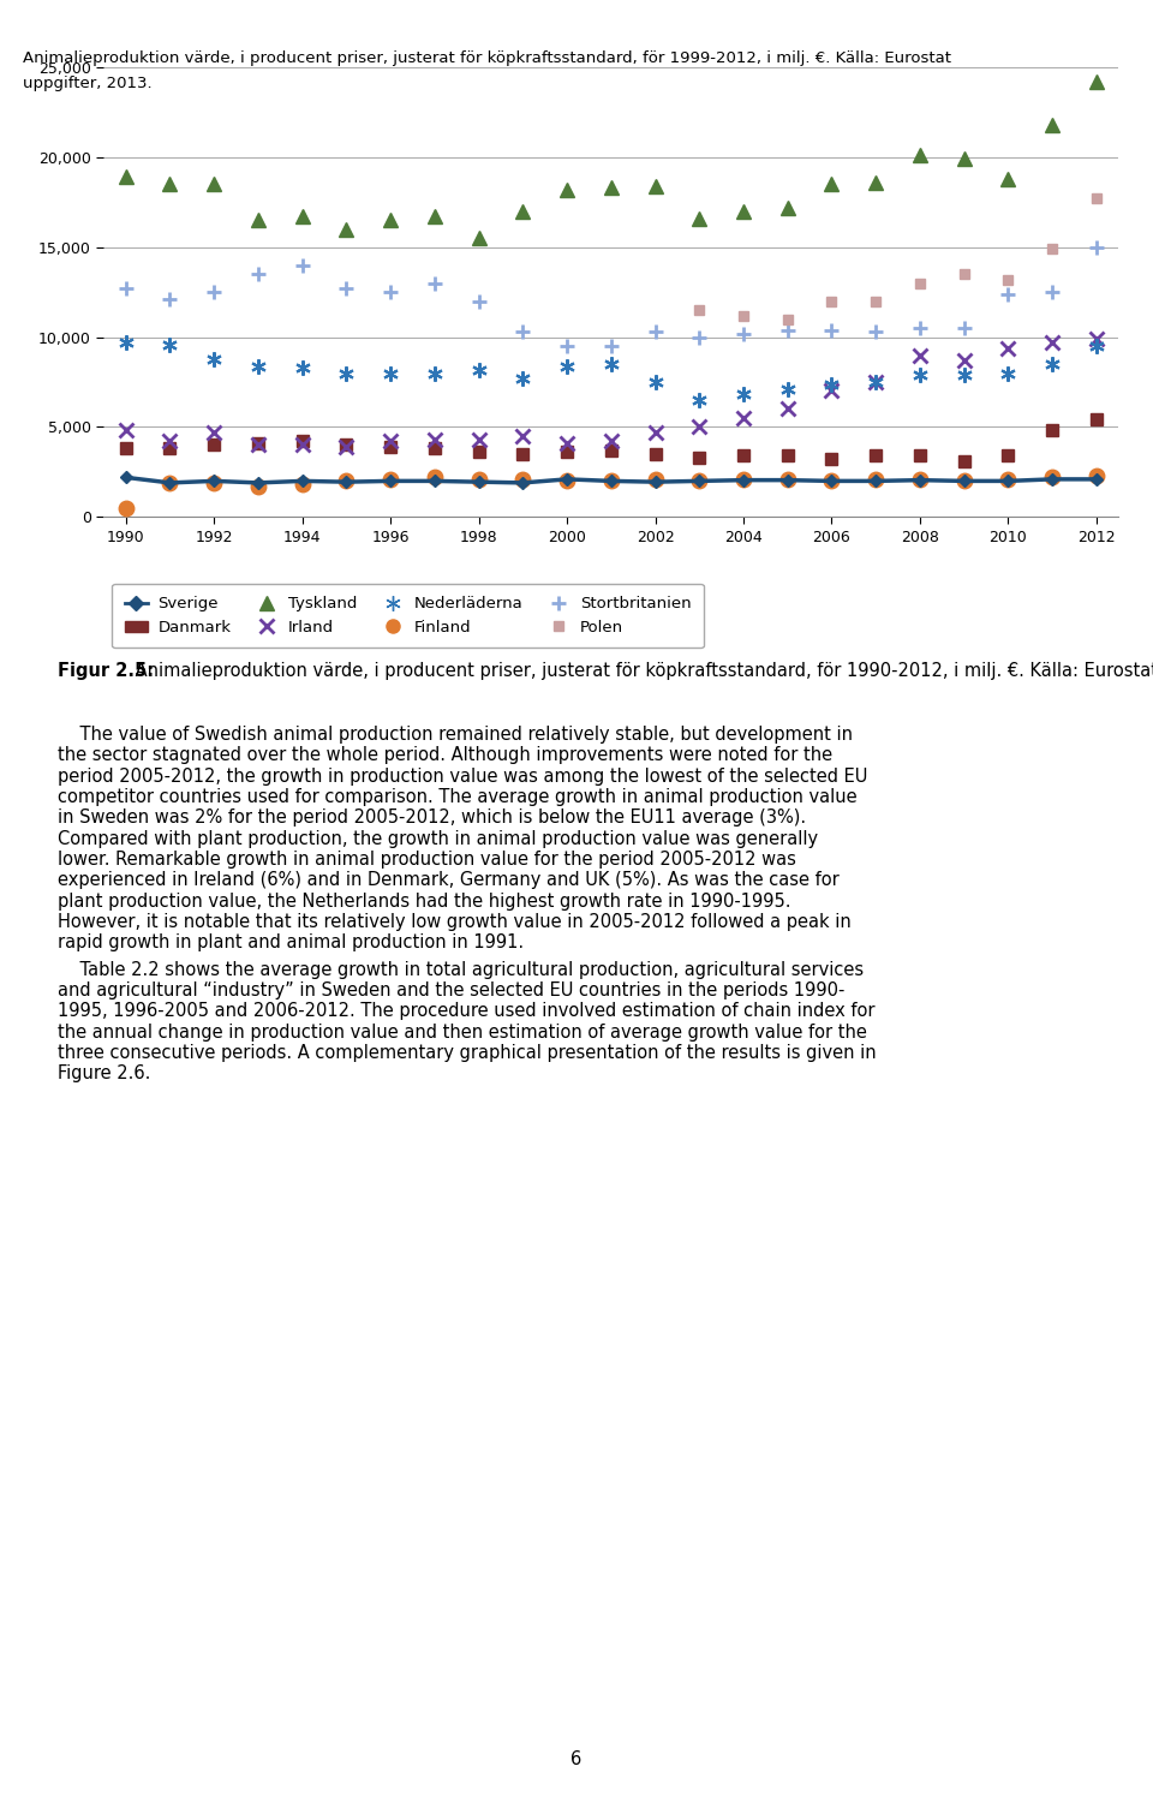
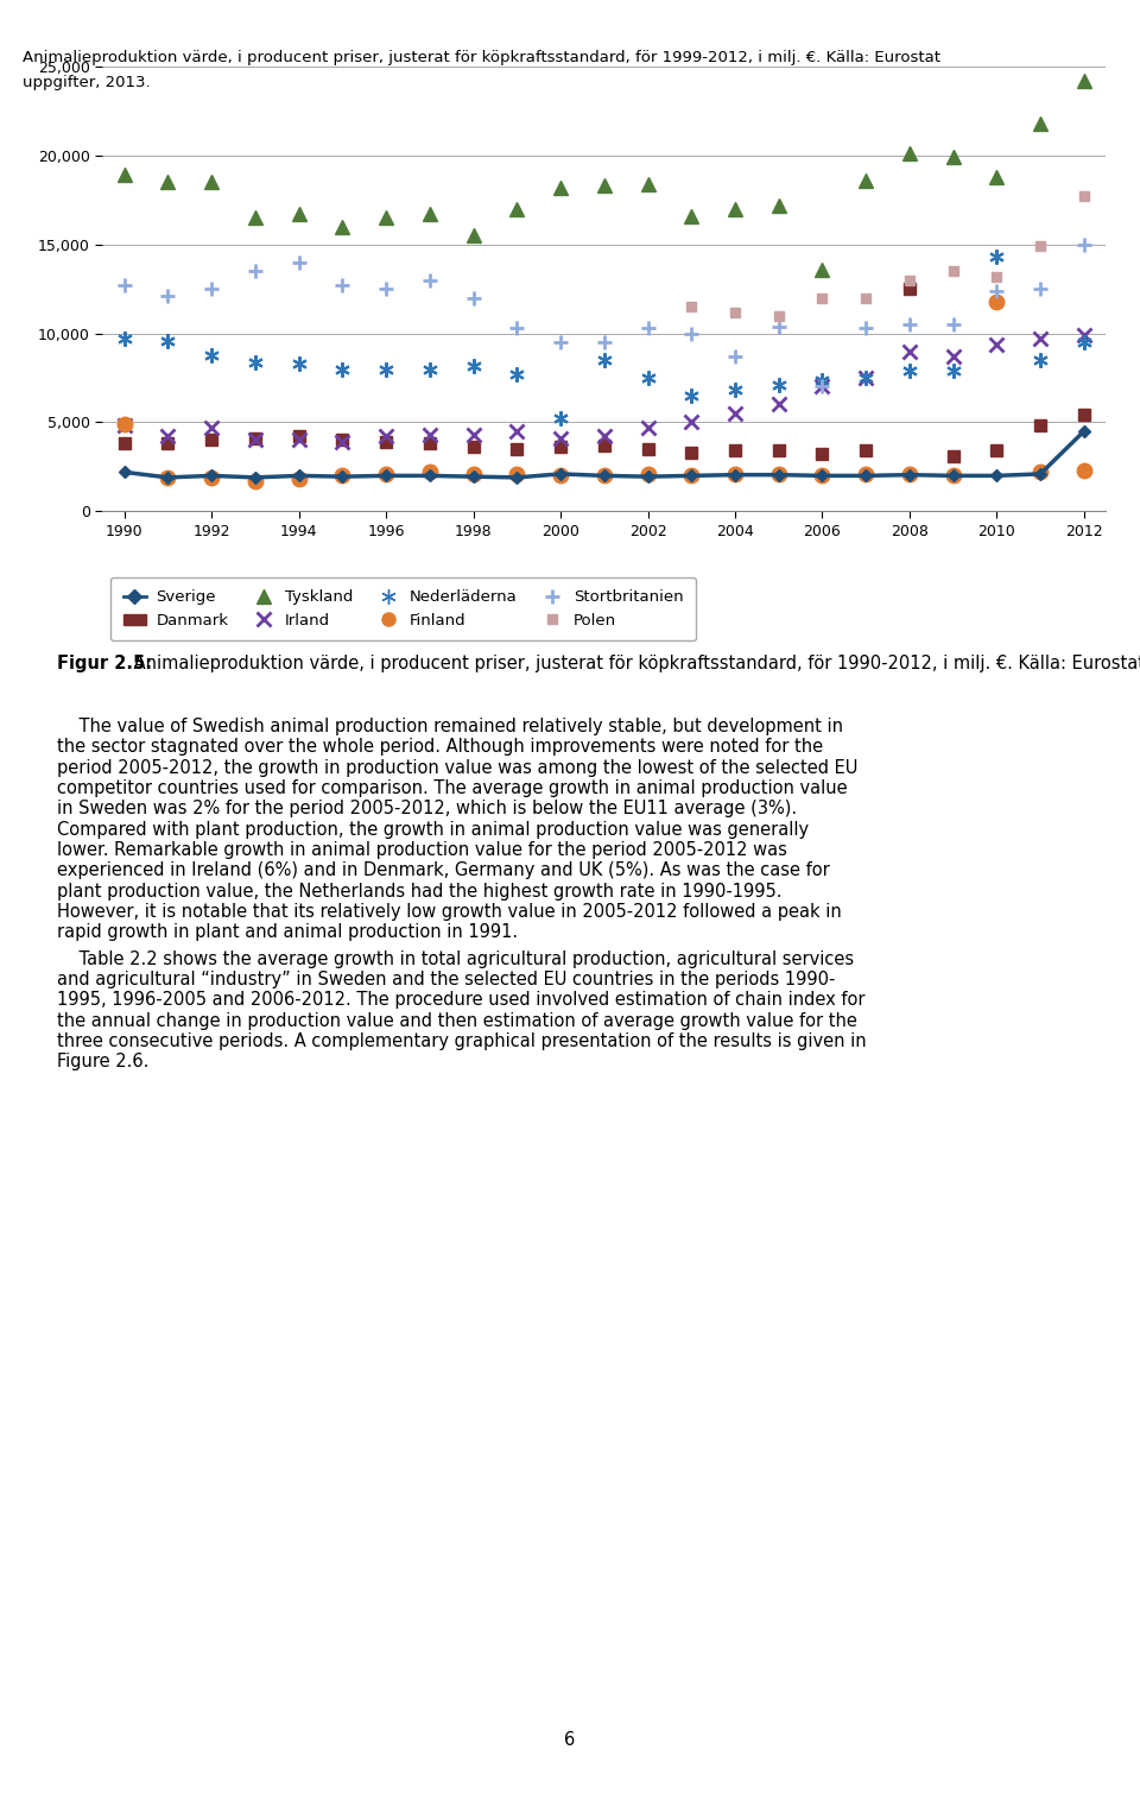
Finland/1990: 500 -> 4,900
Nederläderna/2000: 8,400 -> 5,200
Stortbritanien/2004: 10,200 -> 8,700
Tyskland/2006: 18,500 -> 13,600
Stortbritanien/2006: 10,400 -> 7,000
Danmark/2008: 3,400 -> 12,500
Nederläderna/2010: 8,000 -> 14,300
Finland/2010: 2,100 -> 11,800
Sverige/2012: 2,100 -> 4,500
